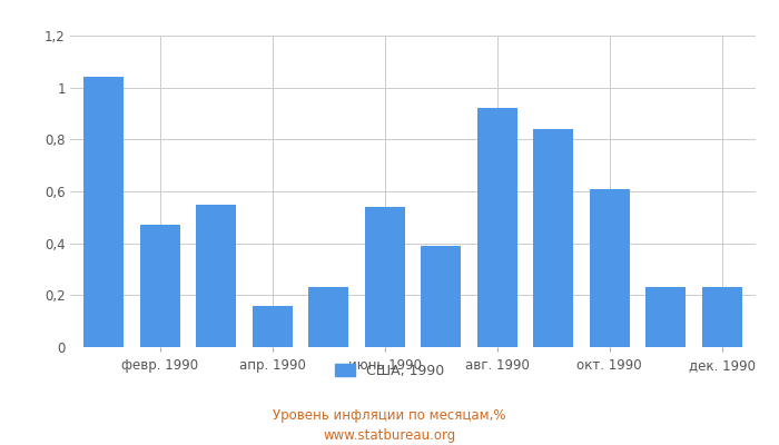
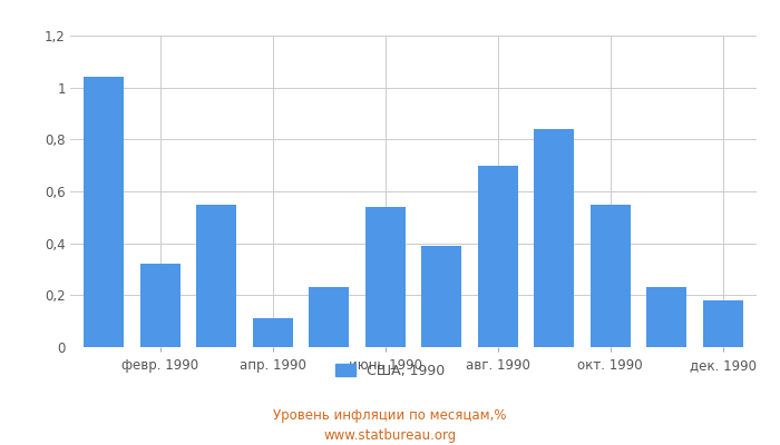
февр. 1990: 0,47 -> 0,32
апр. 1990: 0,16 -> 0,11
авг. 1990: 0,92 -> 0,70
окт. 1990: 0,61 -> 0,55
дек. 1990: 0,23 -> 0,18
